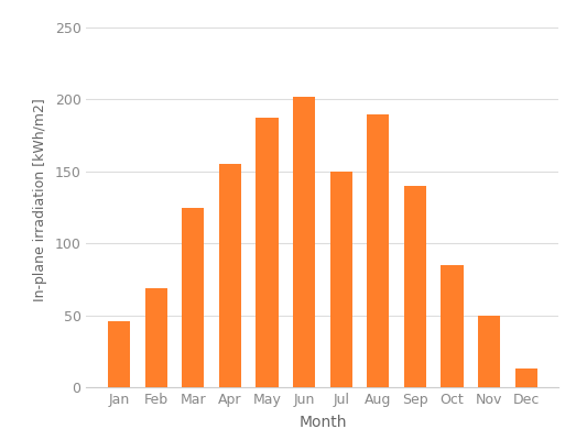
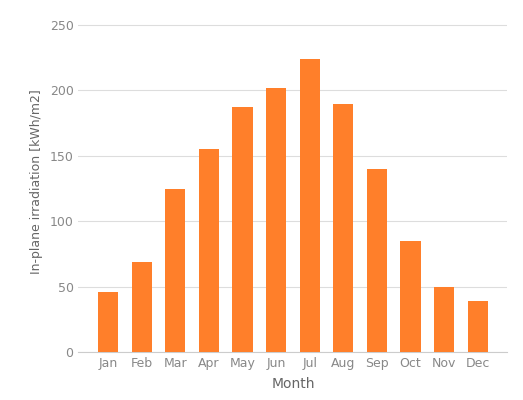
Jul: 150 -> 224
Dec: 13 -> 39
